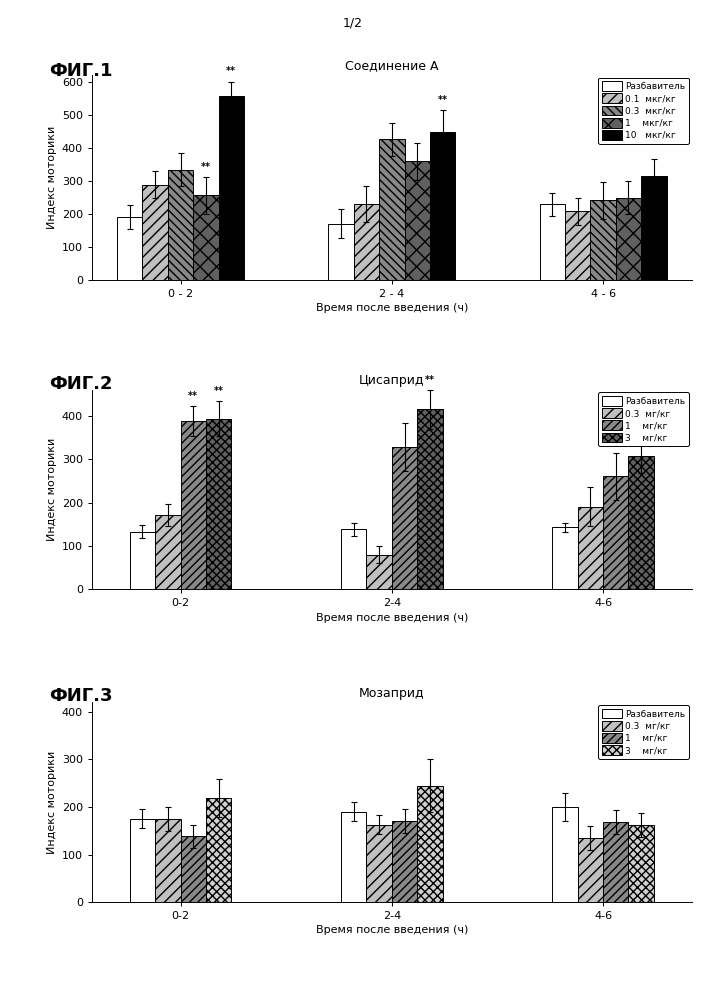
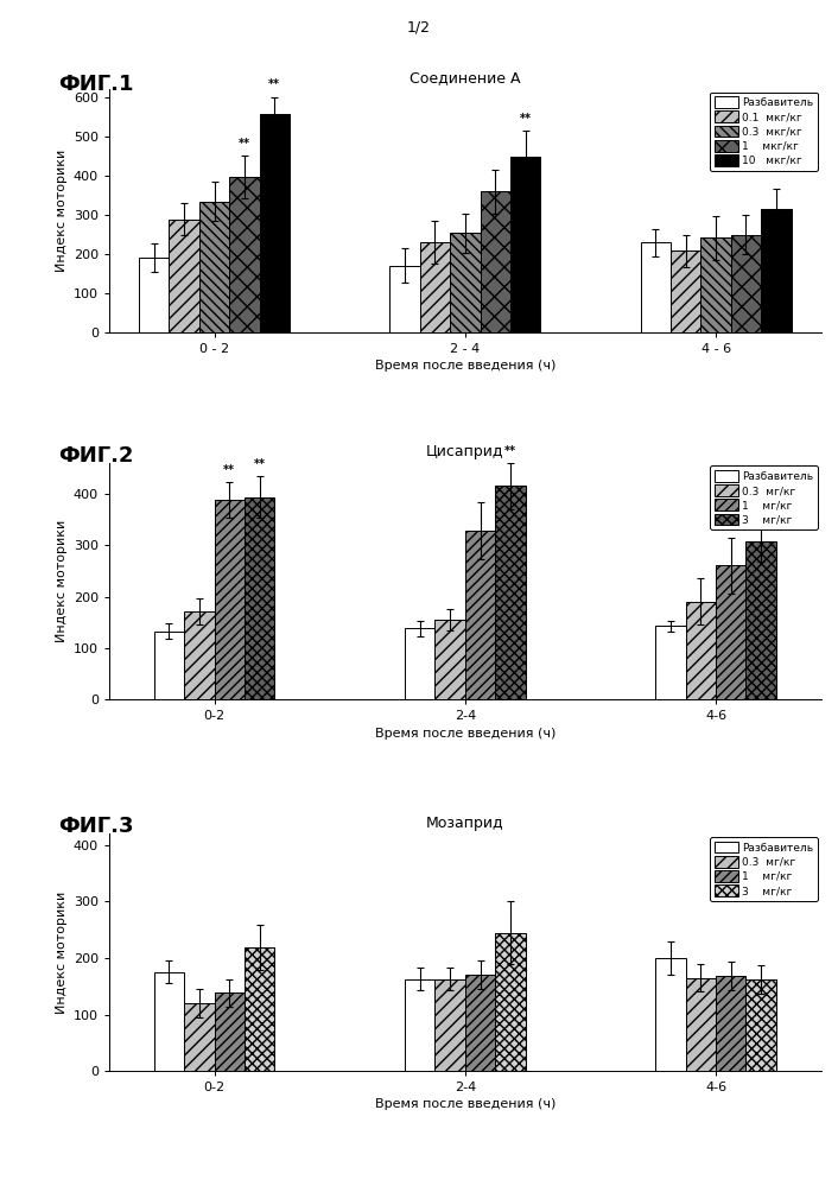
Соединение А/1 мкг/кг/0 - 2: 255 -> 395
Соединение А/0.3 мкг/кг/2 - 4: 425 -> 253
Цисаприд/0.3 мг/кг/2-4: 80 -> 155
Мозаприд/0.3 мг/кг/0-2: 175 -> 120
Мозаприд/Разбавитель/2-4: 190 -> 163
Мозаприд/0.3 мг/кг/4-6: 135 -> 165
